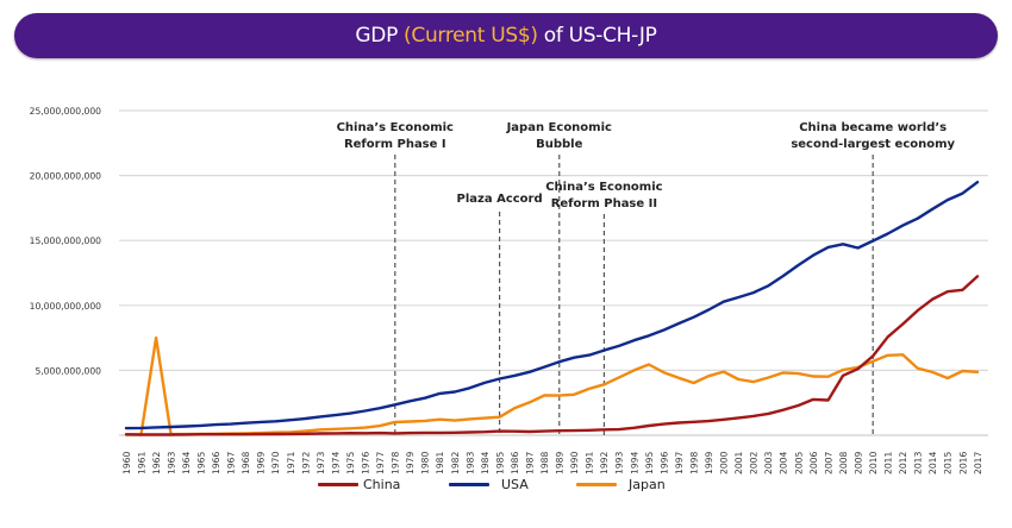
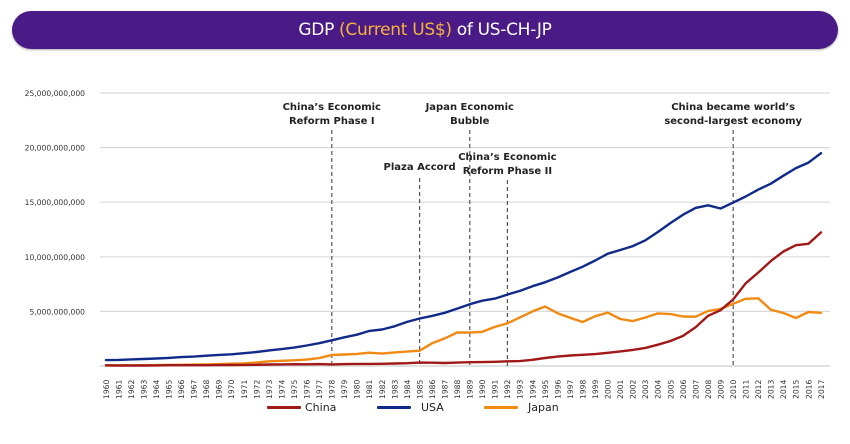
Japan/1962: 7500000000 -> 100000000
China/2007: 2700000000 -> 3600000000
